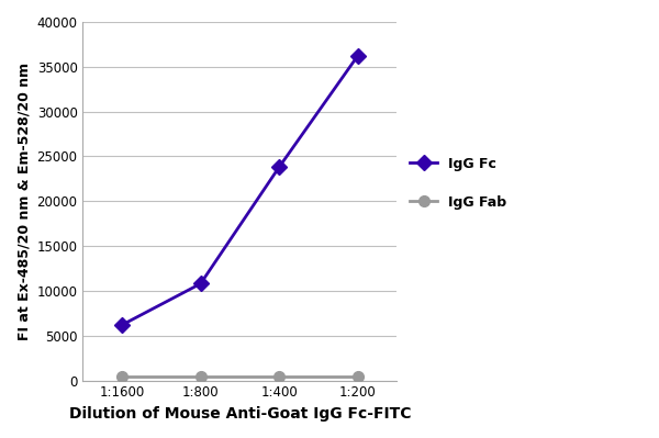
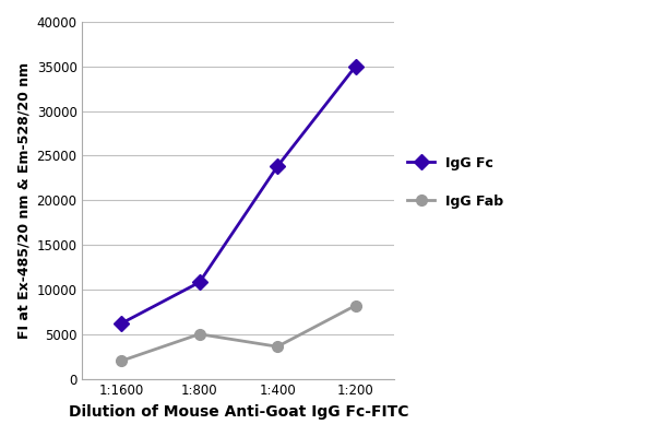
IgG Fab/1:1600: 400 -> 2000
IgG Fab/1:800: 400 -> 5000
IgG Fab/1:400: 400 -> 3600
IgG Fc/1:200: 36200 -> 35000
IgG Fab/1:200: 400 -> 8200
